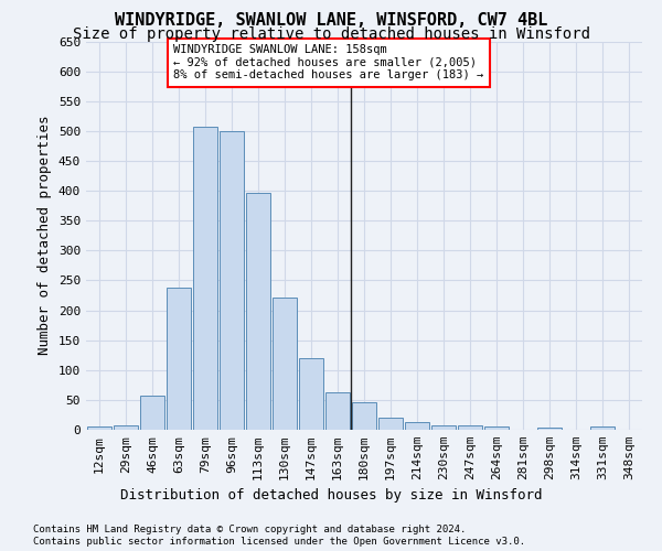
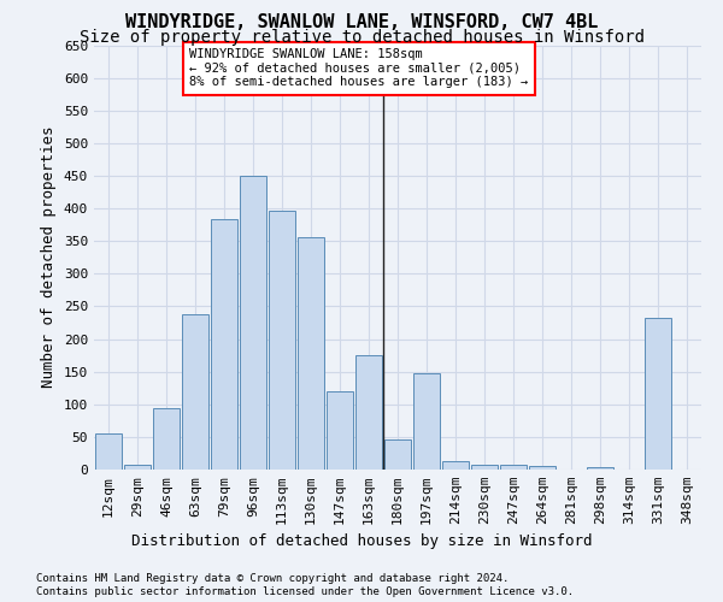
12sqm: 5 -> 56
46sqm: 58 -> 94
79sqm: 507 -> 384
96sqm: 500 -> 450
130sqm: 222 -> 356
163sqm: 62 -> 176
197sqm: 20 -> 148
331sqm: 6 -> 232
